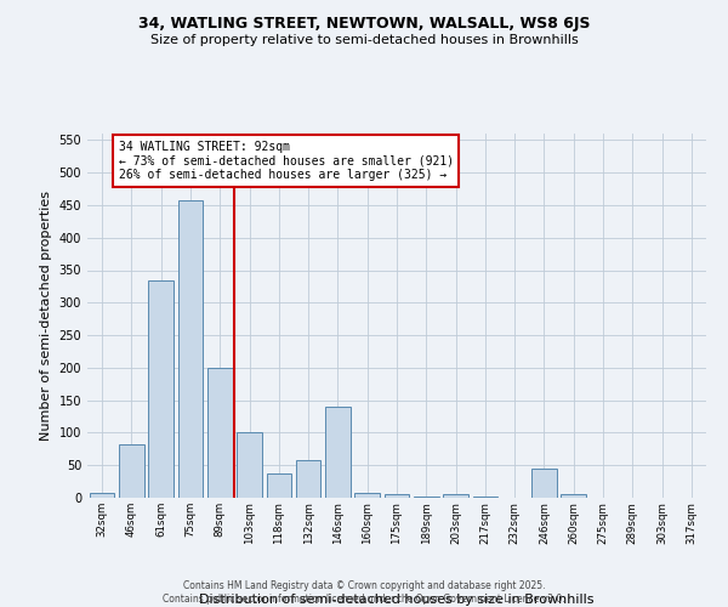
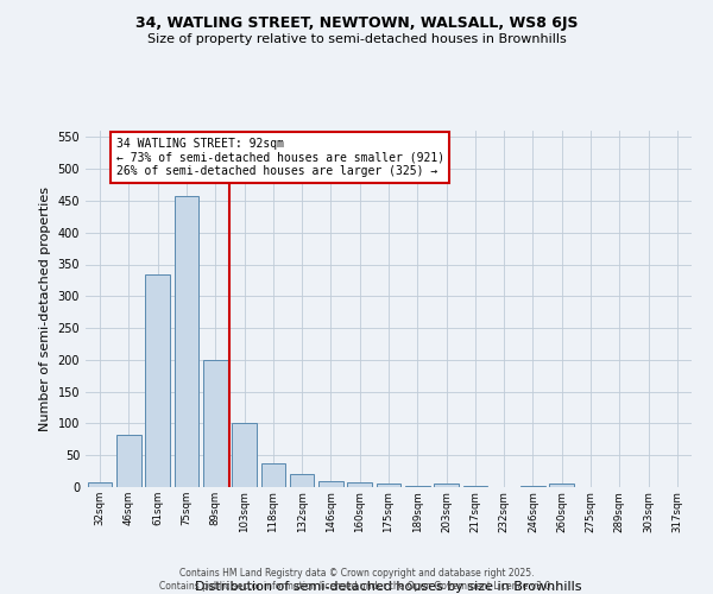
132sqm: 58 -> 20
146sqm: 140 -> 10
246sqm: 44 -> 2
